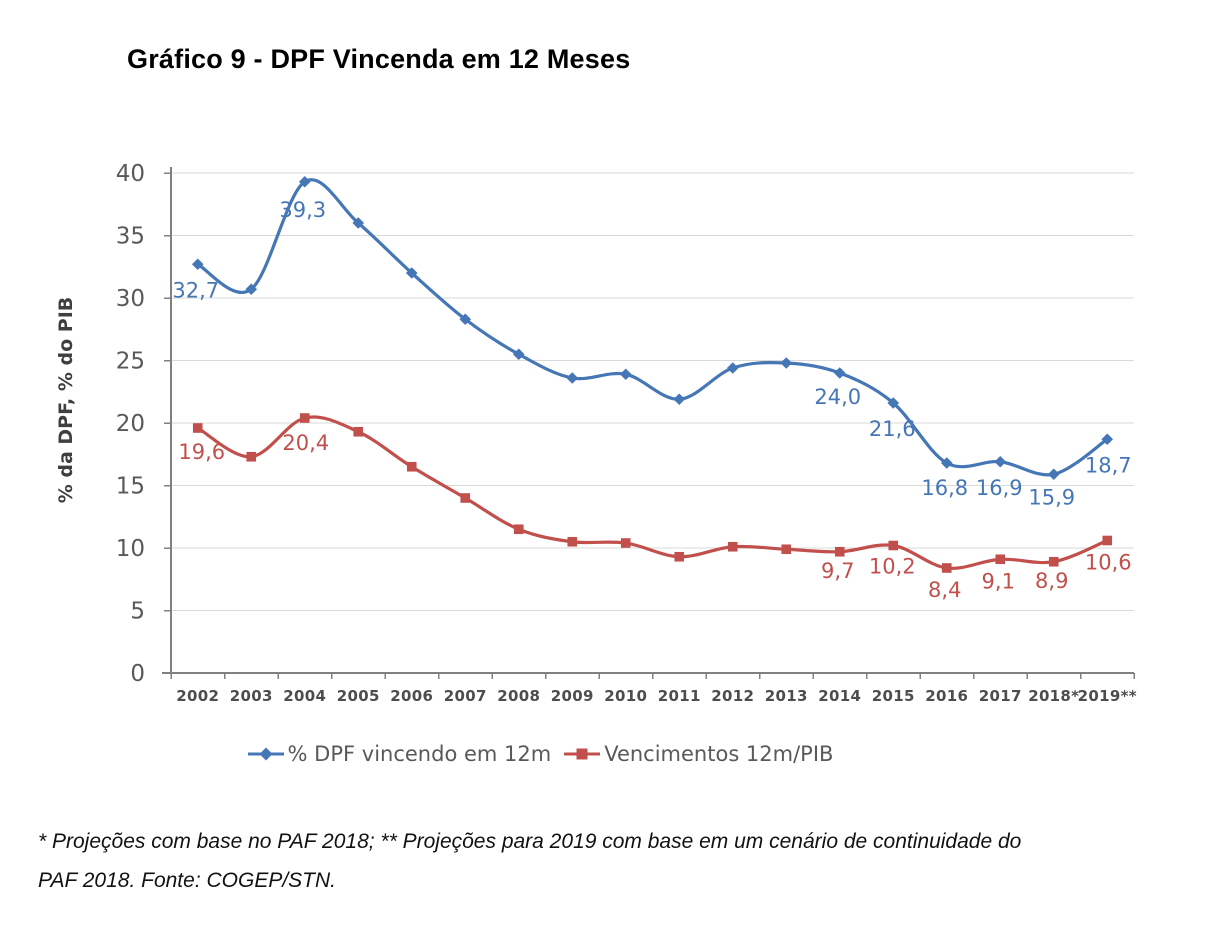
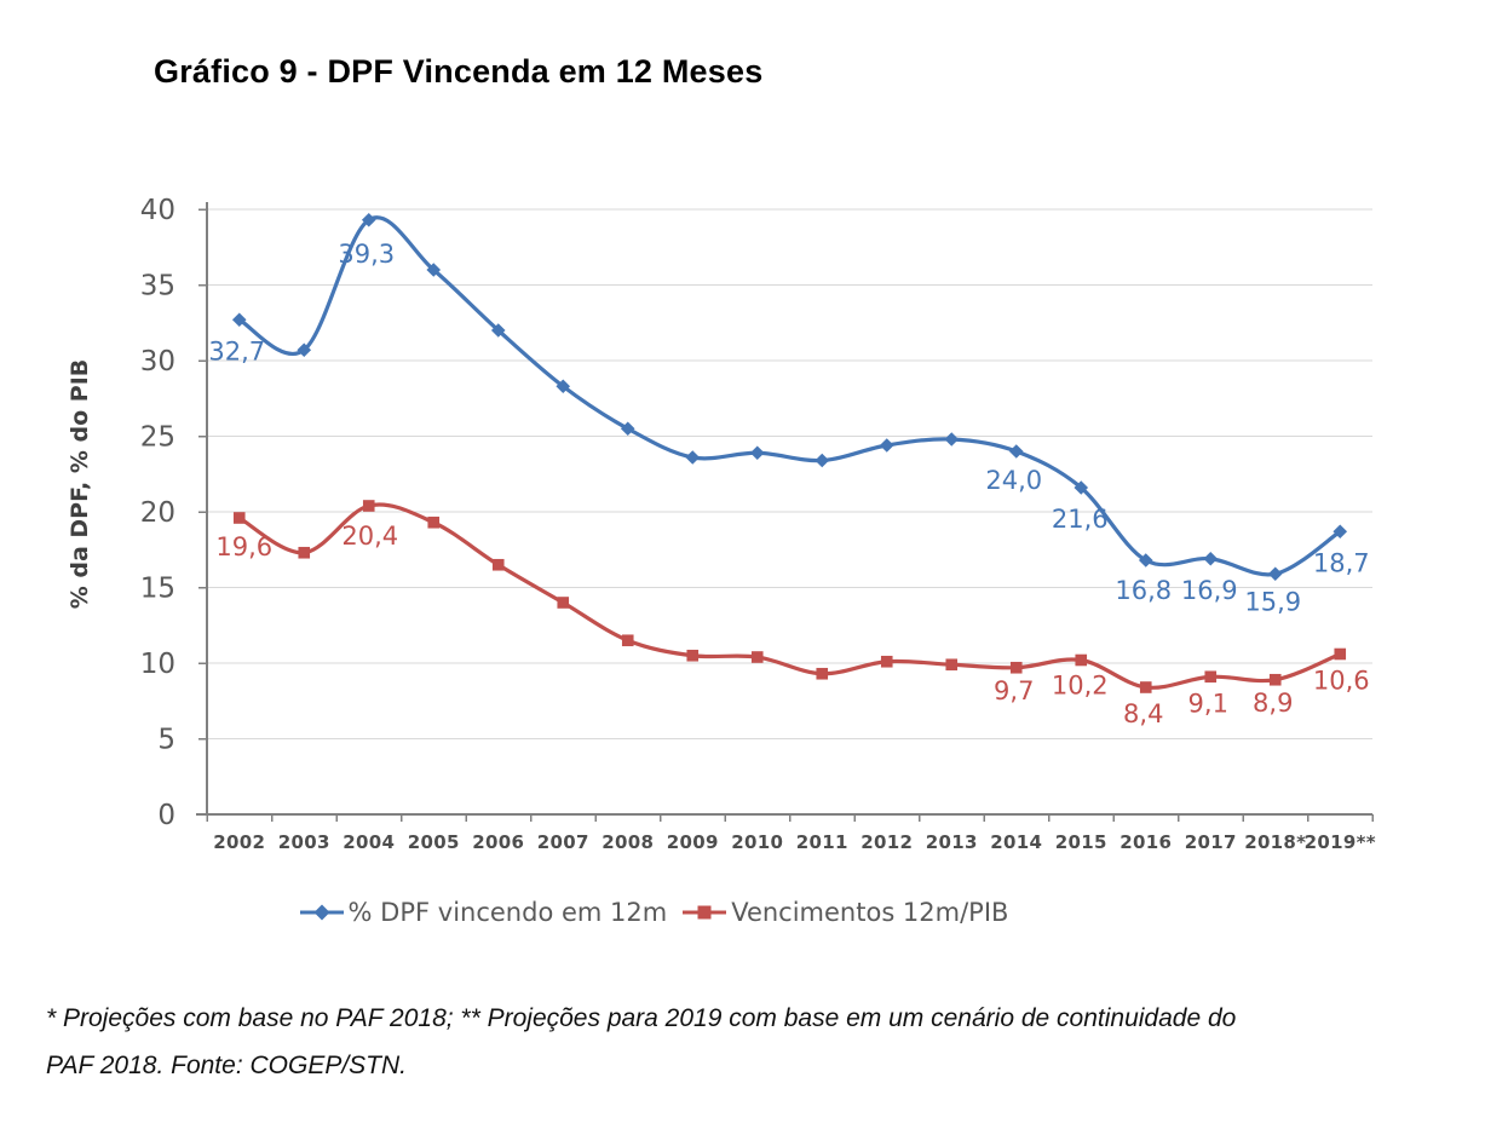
% DPF vincendo em 12m/2011: 21.9 -> 23.4
